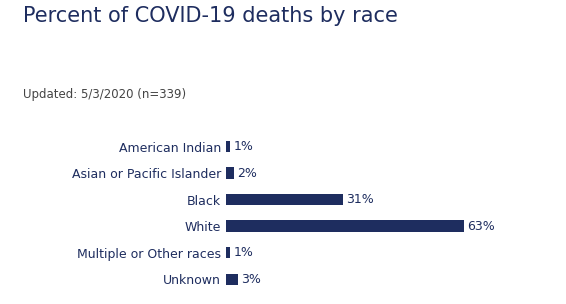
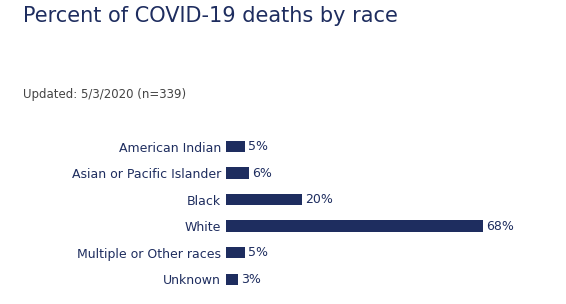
American Indian: 1% -> 5%
Asian or Pacific Islander: 2% -> 6%
Black: 31% -> 20%
White: 63% -> 68%
Multiple or Other races: 1% -> 5%
